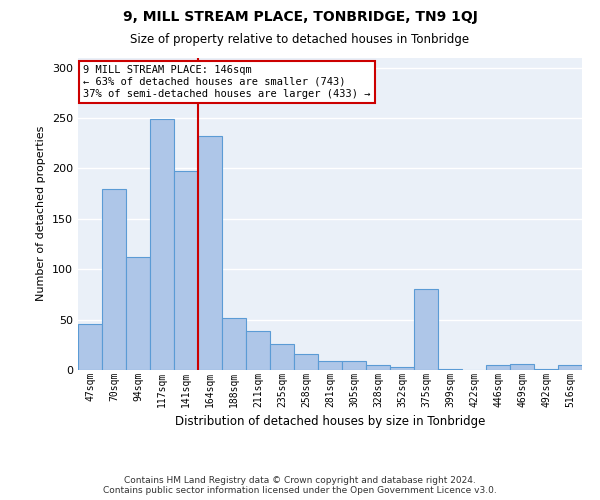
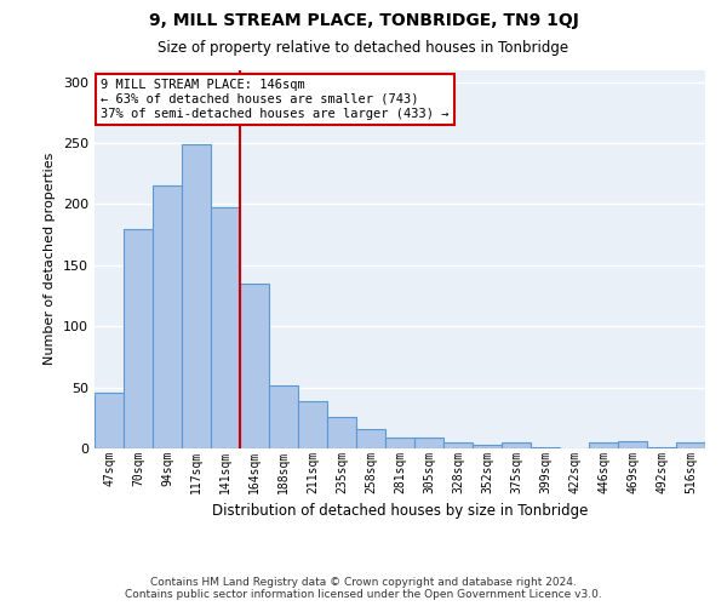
94sqm: 112 -> 215
164sqm: 232 -> 135
375sqm: 80 -> 5
